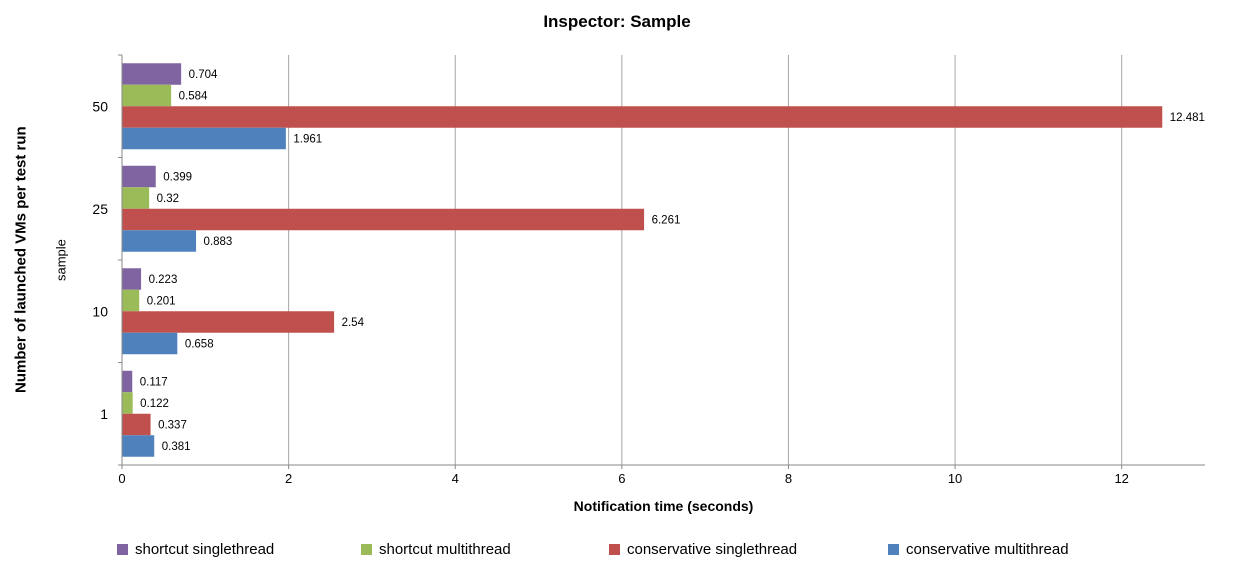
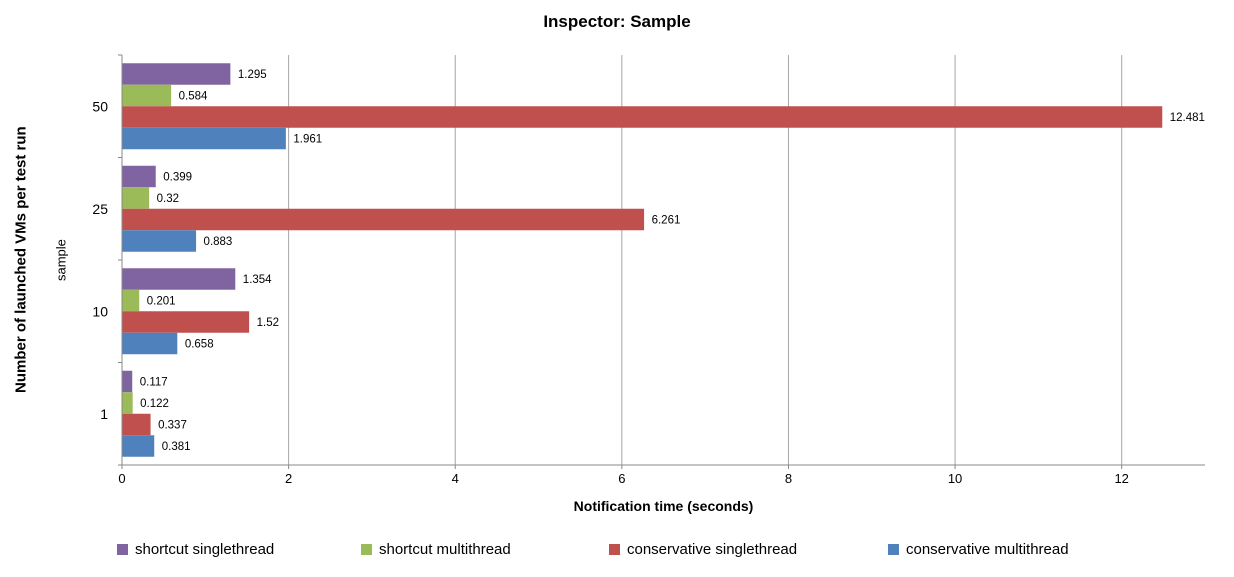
shortcut singlethread/50: 0.704 -> 1.295
shortcut singlethread/10: 0.223 -> 1.354
conservative singlethread/10: 2.54 -> 1.52
